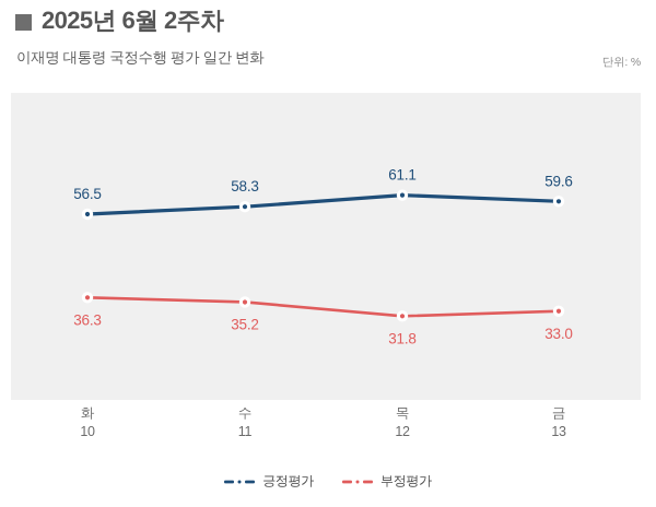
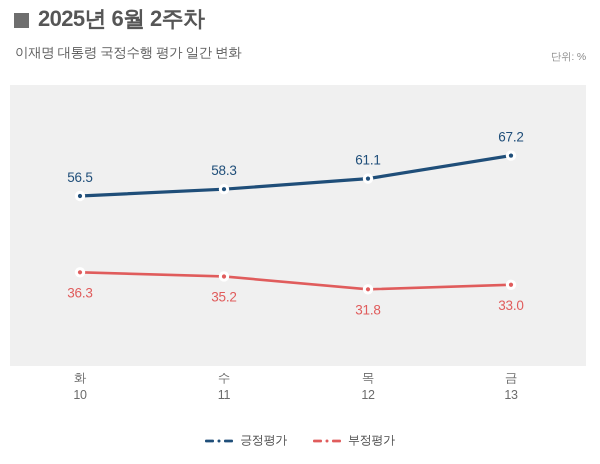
긍정평가/금 13: 59.6 -> 67.2
